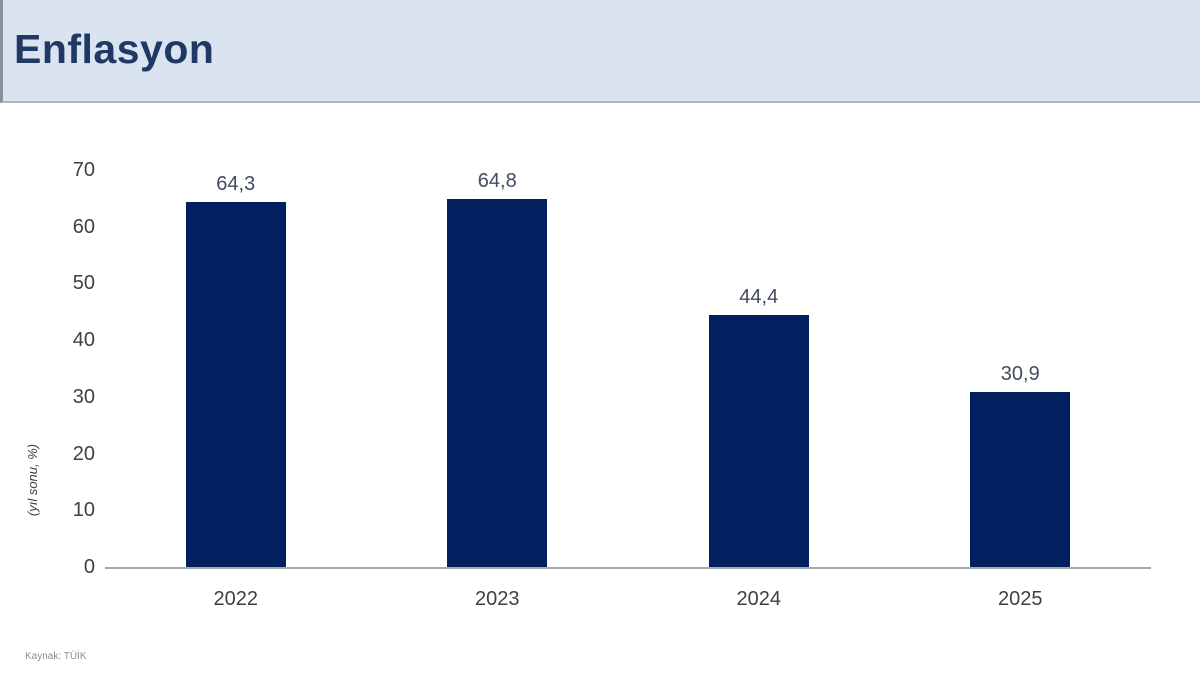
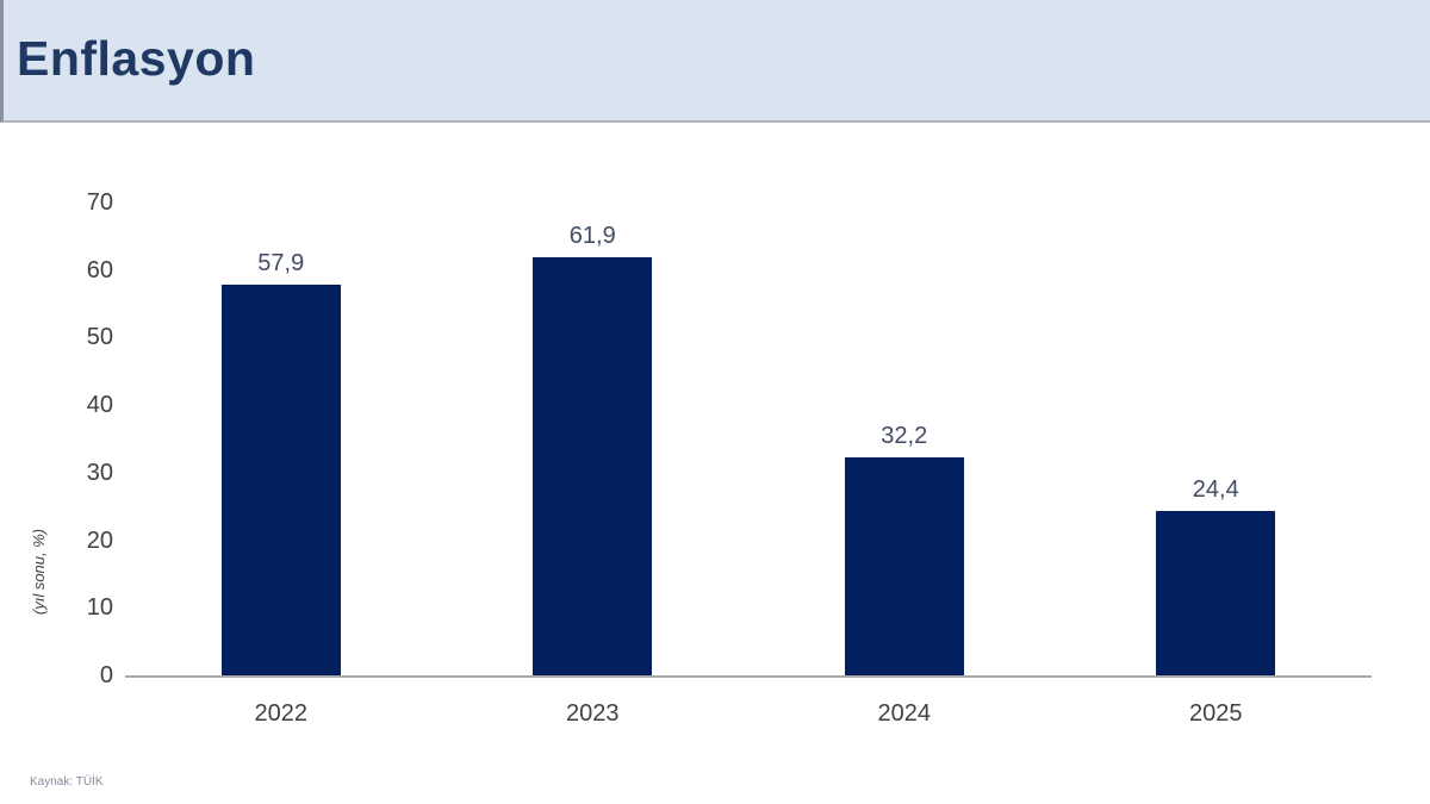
2022: 64,3 -> 57,9
2023: 64,8 -> 61,9
2024: 44,4 -> 32,2
2025: 30,9 -> 24,4
